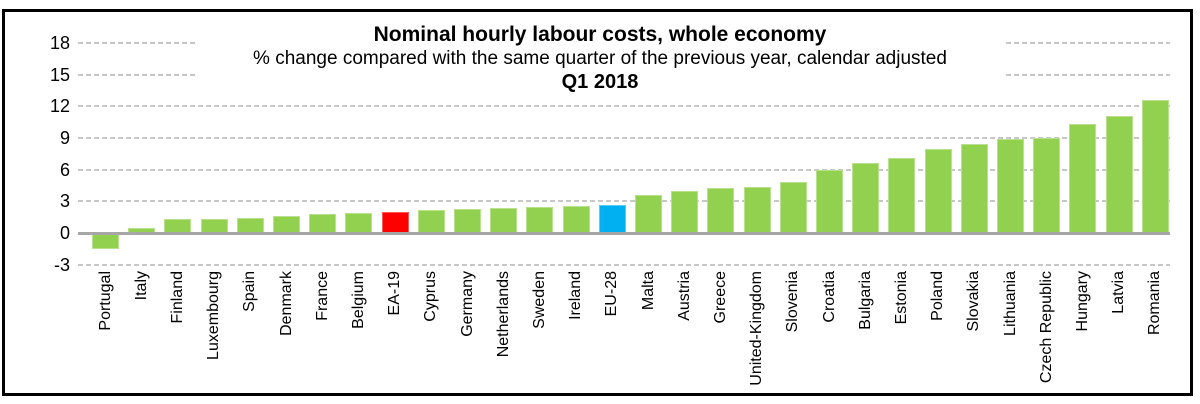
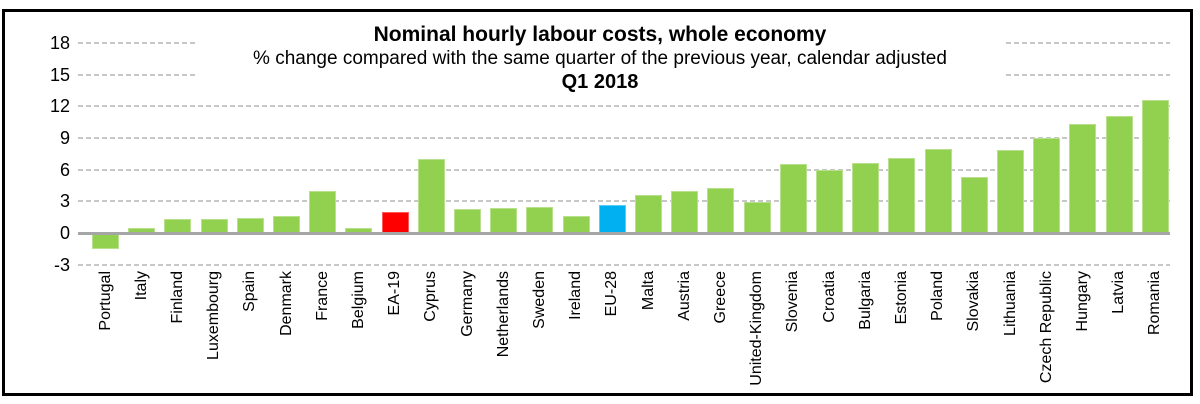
France: 1.8 -> 4.0
Belgium: 1.9 -> 0.5
Cyprus: 2.2 -> 7.0
Ireland: 2.6 -> 1.6
United-Kingdom: 4.4 -> 2.9
Slovenia: 4.8 -> 6.5
Slovakia: 8.4 -> 5.3
Lithuania: 8.9 -> 7.9
